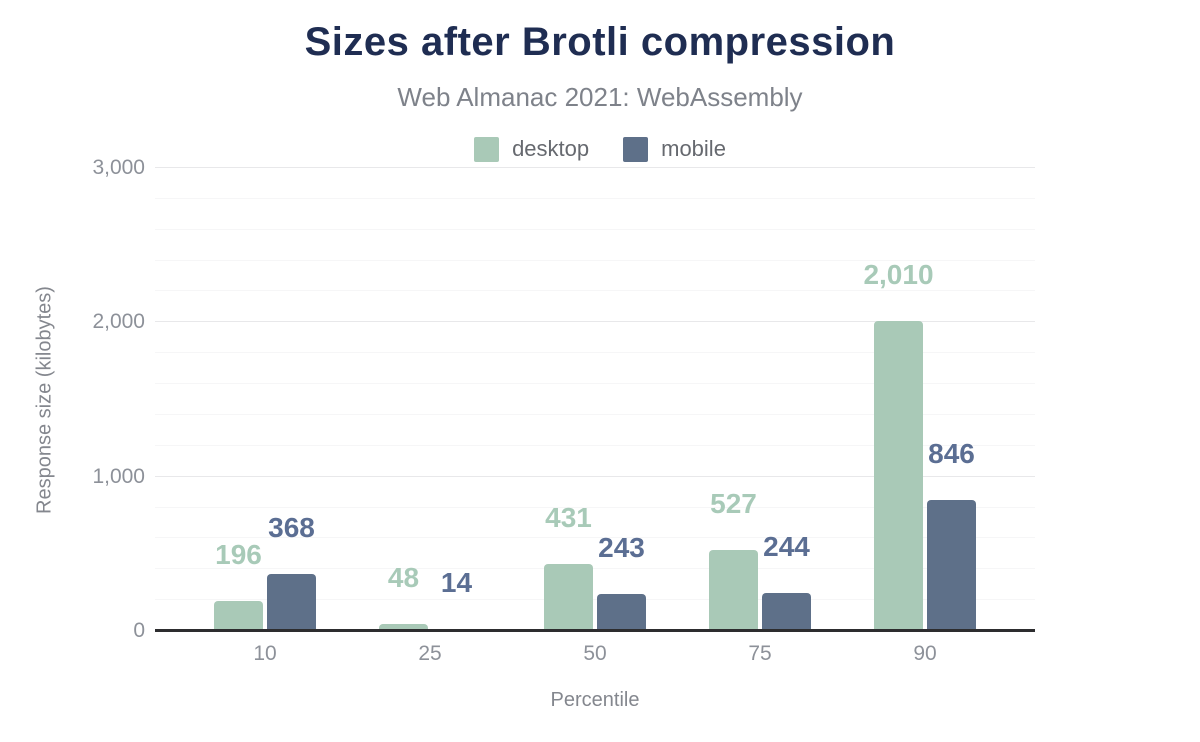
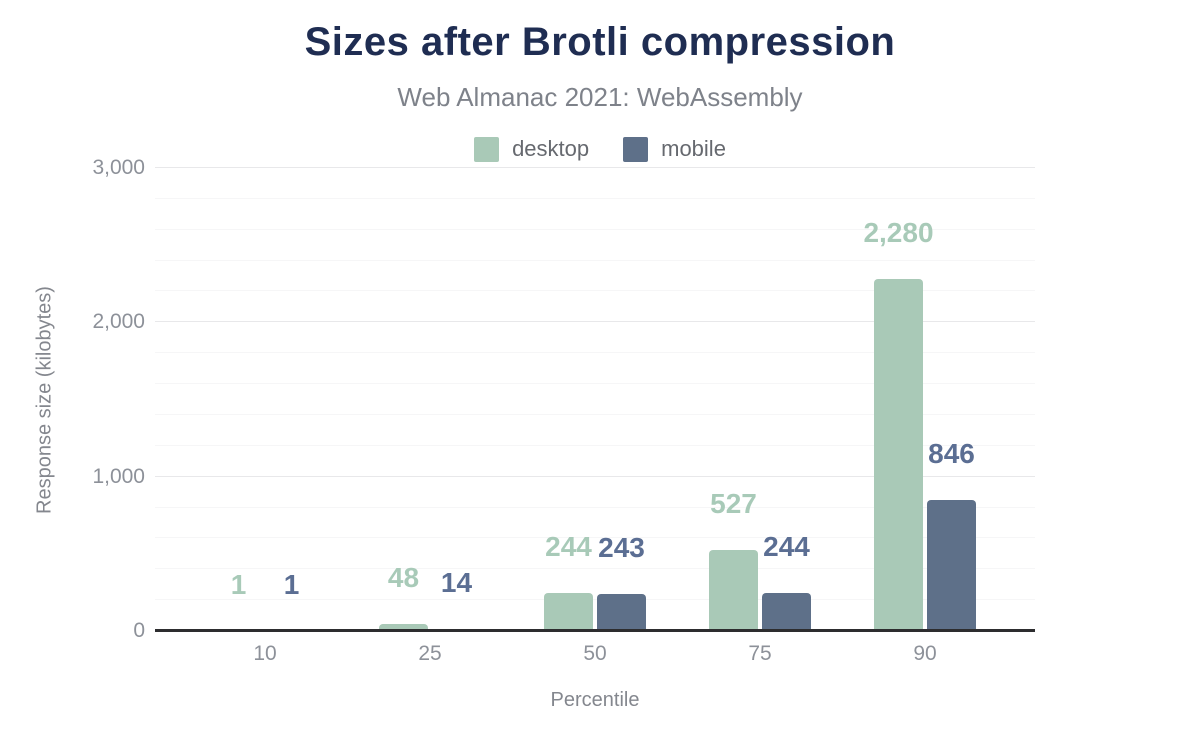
desktop/10: 196 -> 1
mobile/10: 368 -> 1
desktop/50: 431 -> 244
desktop/90: 2,010 -> 2,280
